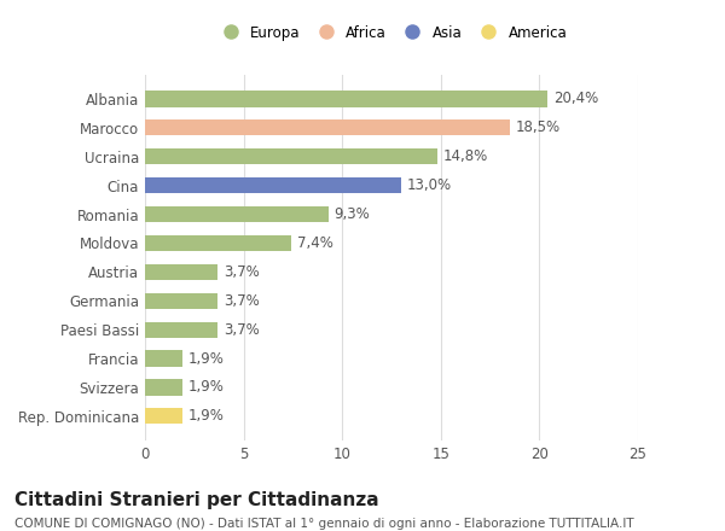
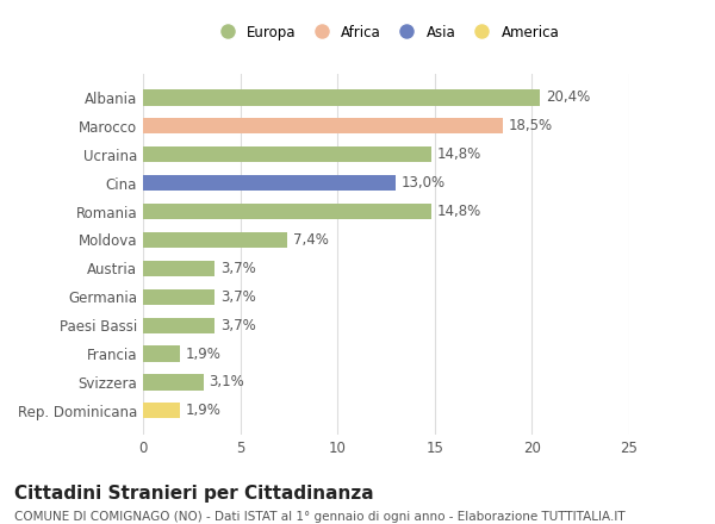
Romania: 9,3% -> 14,8%
Svizzera: 1,9% -> 3,1%
